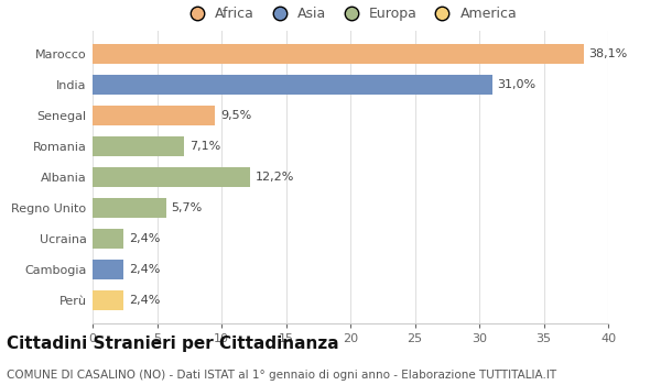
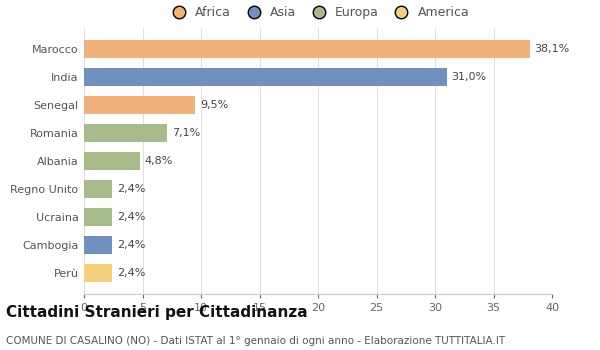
Albania: 12,2% -> 4,8%
Regno Unito: 5,7% -> 2,4%
